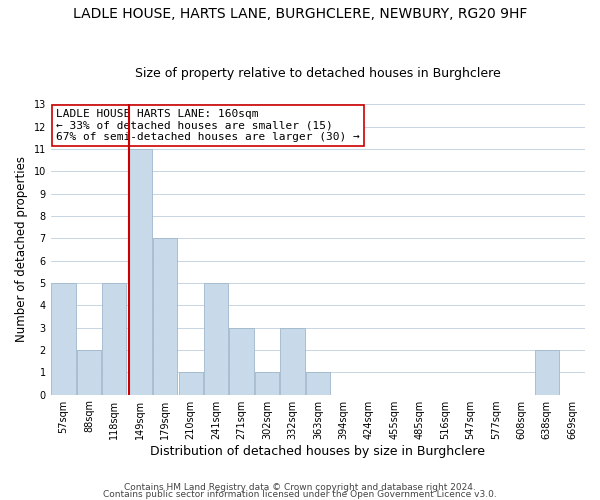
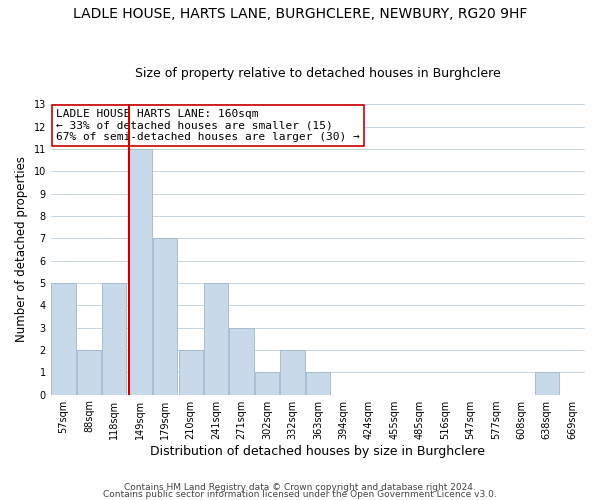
210sqm: 1 -> 2
332sqm: 3 -> 2
638sqm: 2 -> 1
